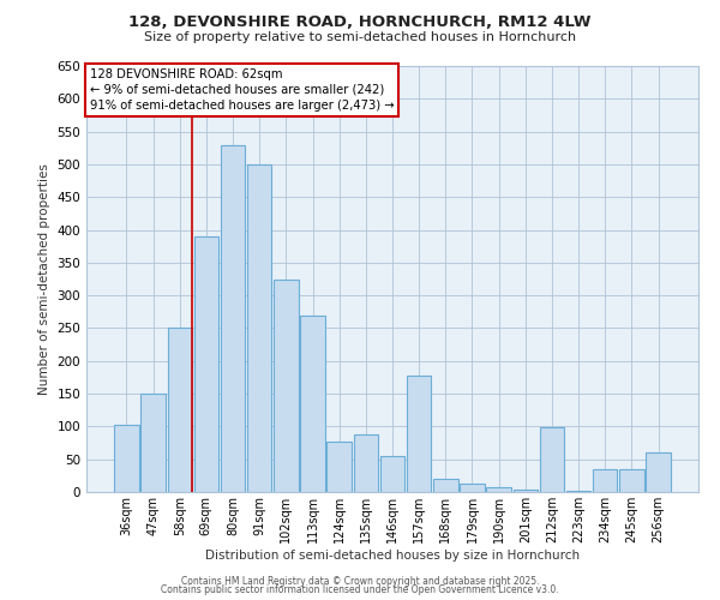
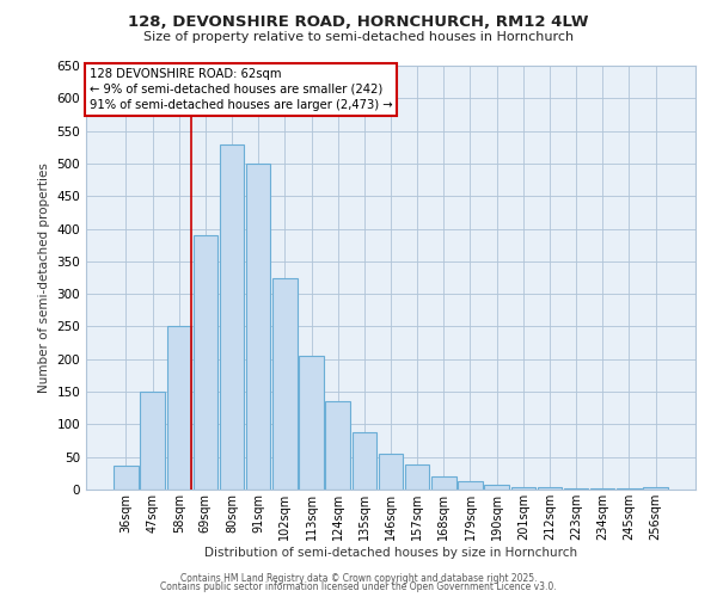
36sqm: 102 -> 37
113sqm: 270 -> 205
124sqm: 76 -> 135
157sqm: 178 -> 38
212sqm: 98 -> 3
234sqm: 34 -> 2
245sqm: 34 -> 1
256sqm: 60 -> 4
